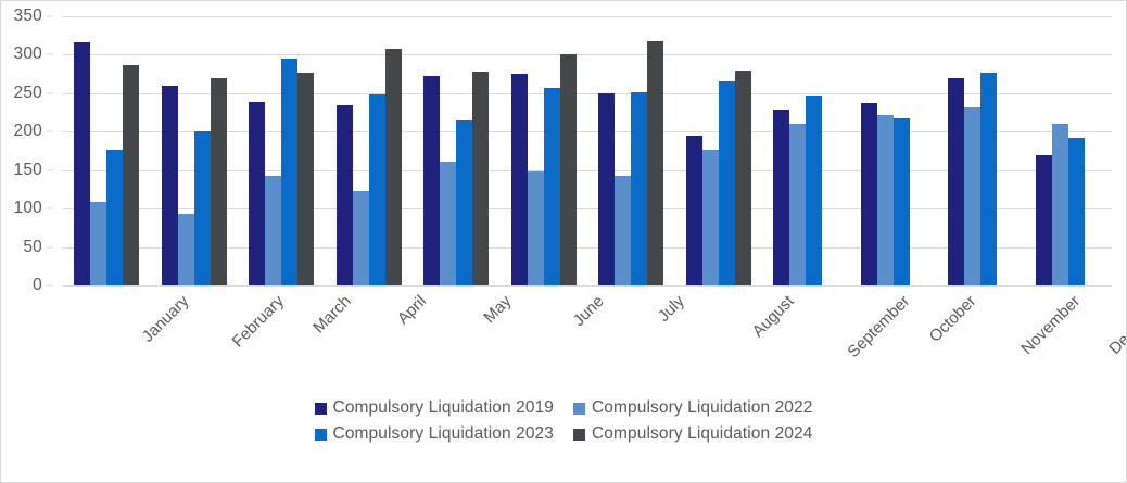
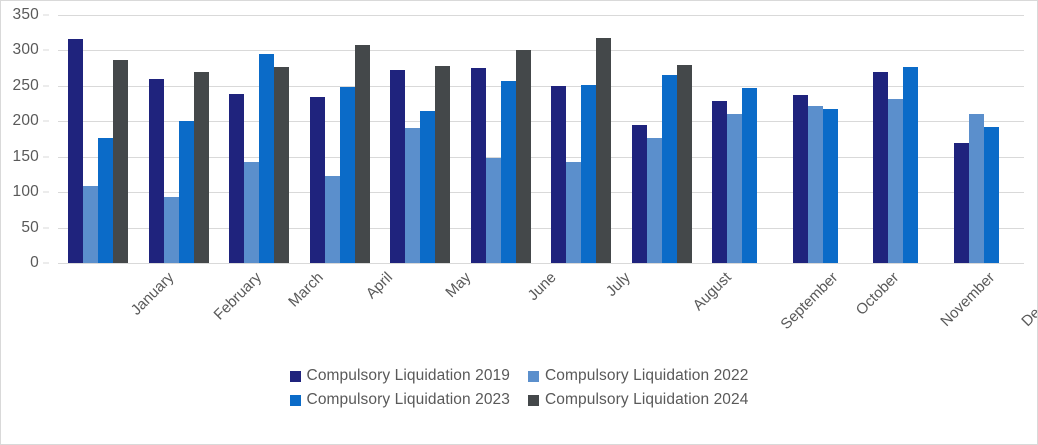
Compulsory Liquidation 2022/May: 160 -> 190
